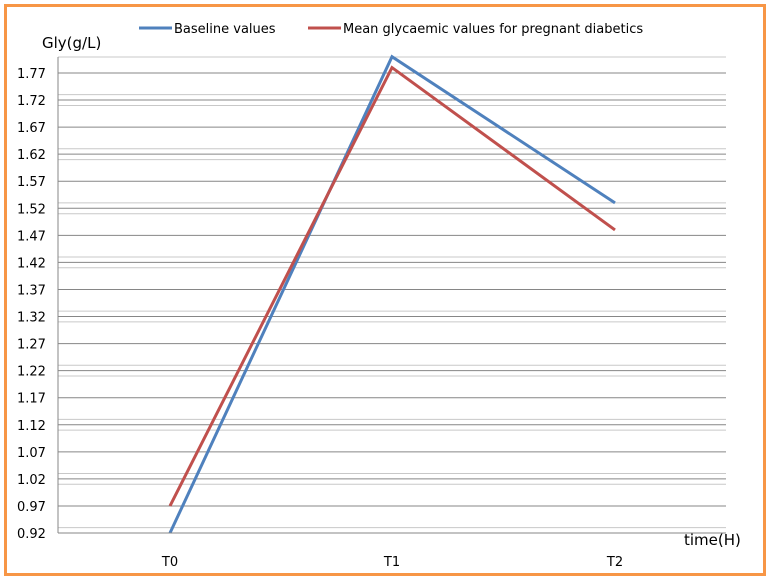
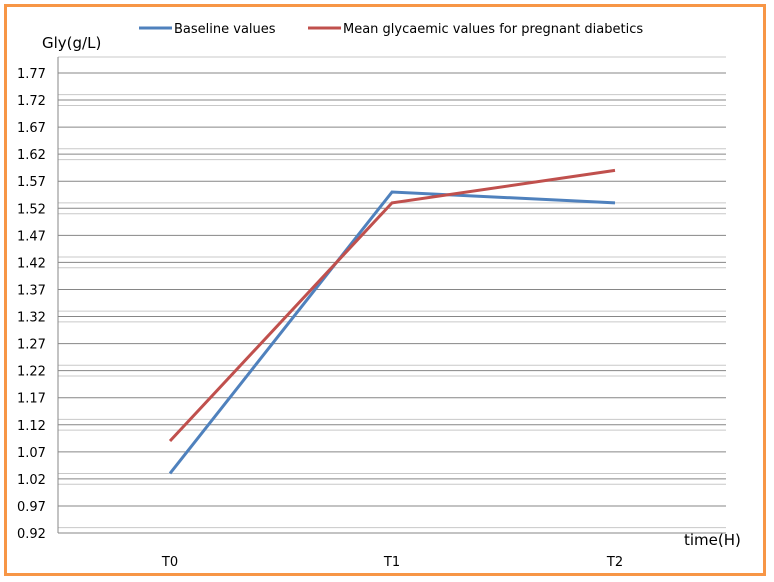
Baseline values/T0: 0.92 -> 1.03
Mean glycaemic values for pregnant diabetics/T0: 0.97 -> 1.09
Baseline values/T1: 1.80 -> 1.55
Mean glycaemic values for pregnant diabetics/T1: 1.78 -> 1.53
Mean glycaemic values for pregnant diabetics/T2: 1.48 -> 1.59
